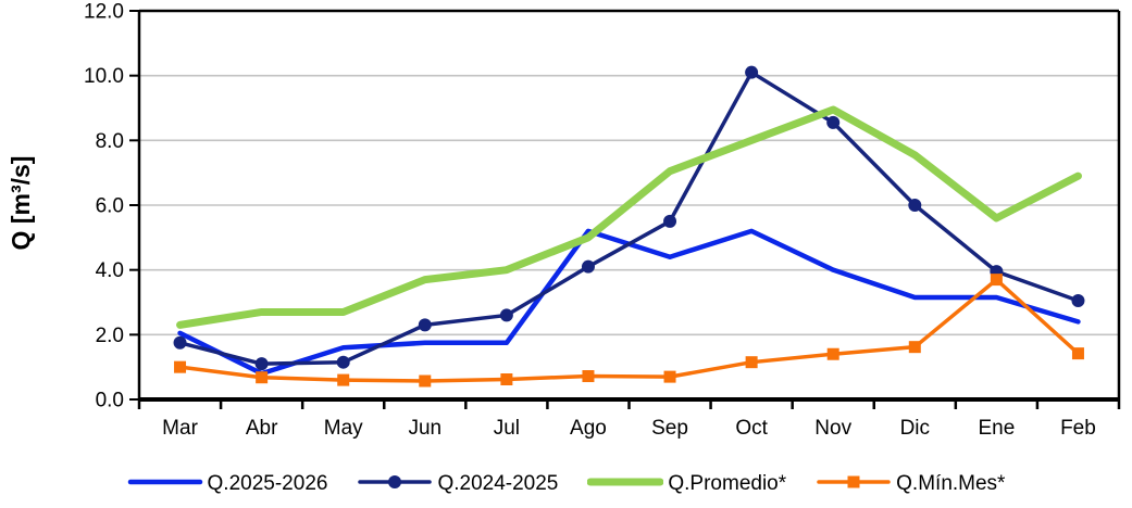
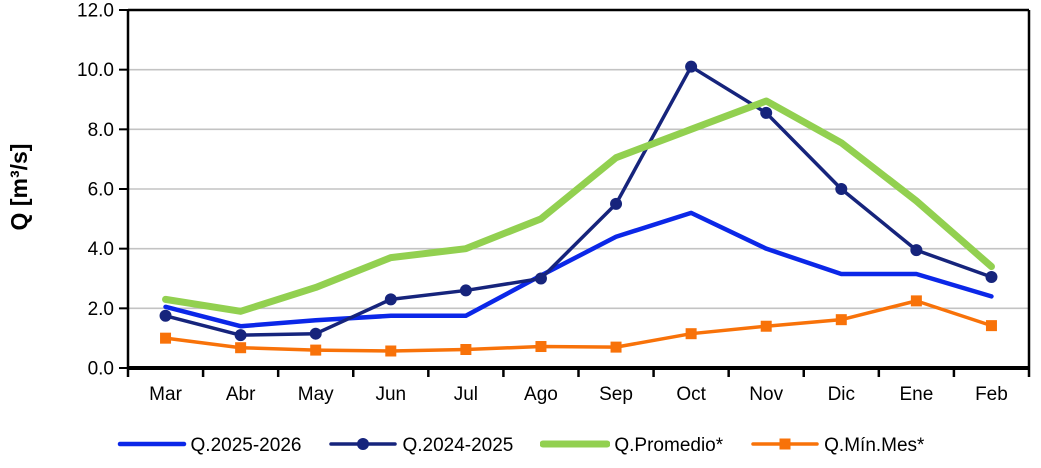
Q.2025-2026/Abr: 0.8 -> 1.4
Q.Promedio*/Abr: 2.7 -> 1.9
Q.2025-2026/Ago: 5.2 -> 3.1
Q.2024-2025/Ago: 4.1 -> 3.0
Q.Mín.Mes*/Ene: 3.7 -> 2.2
Q.Promedio*/Feb: 6.9 -> 3.4
